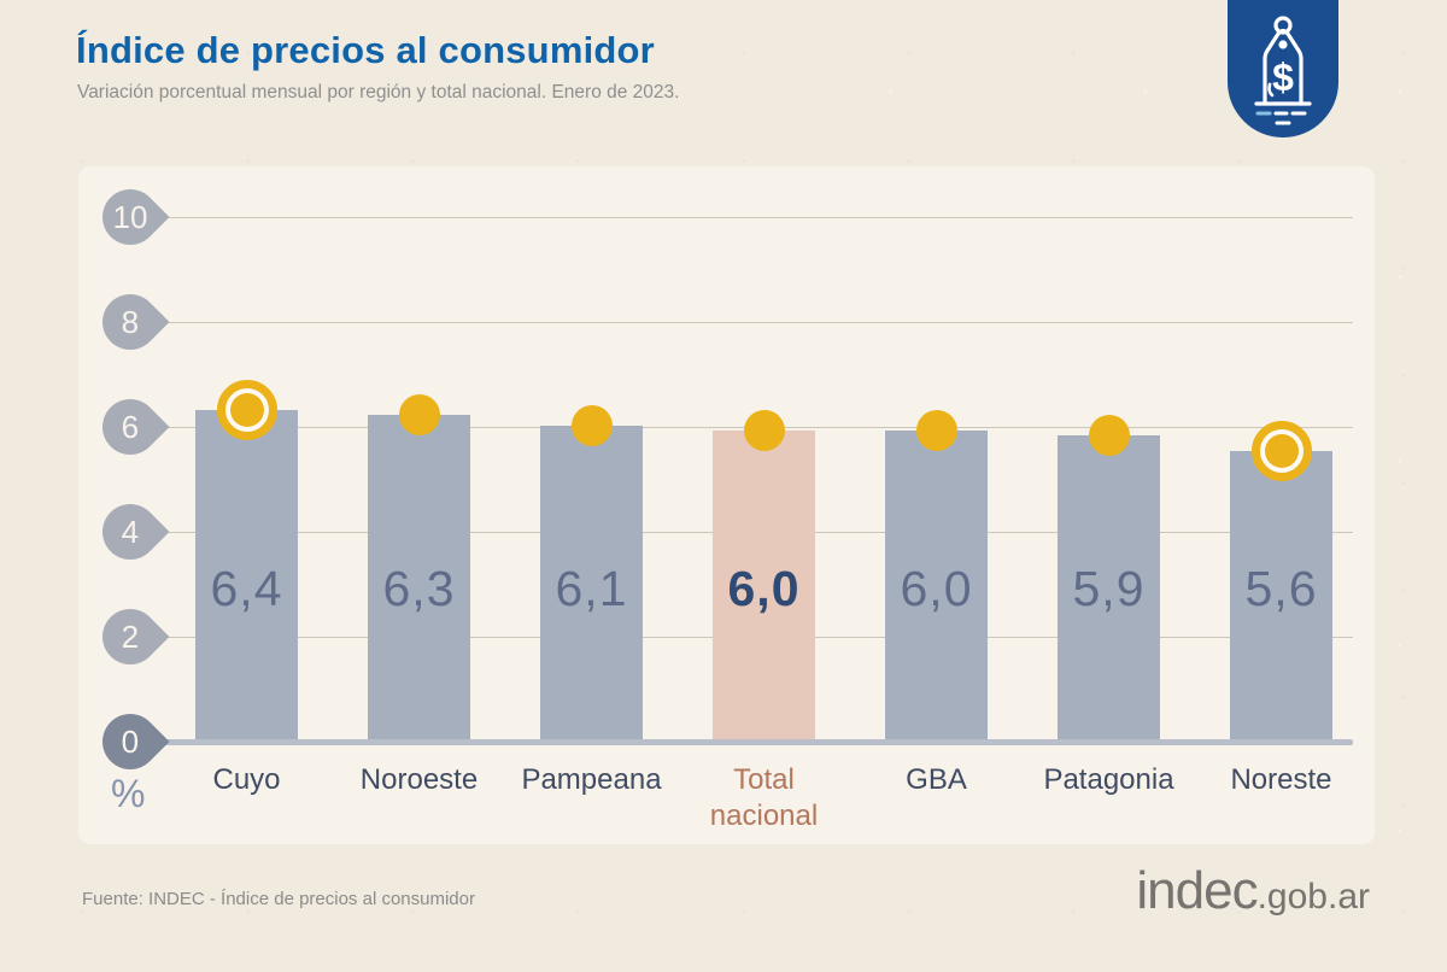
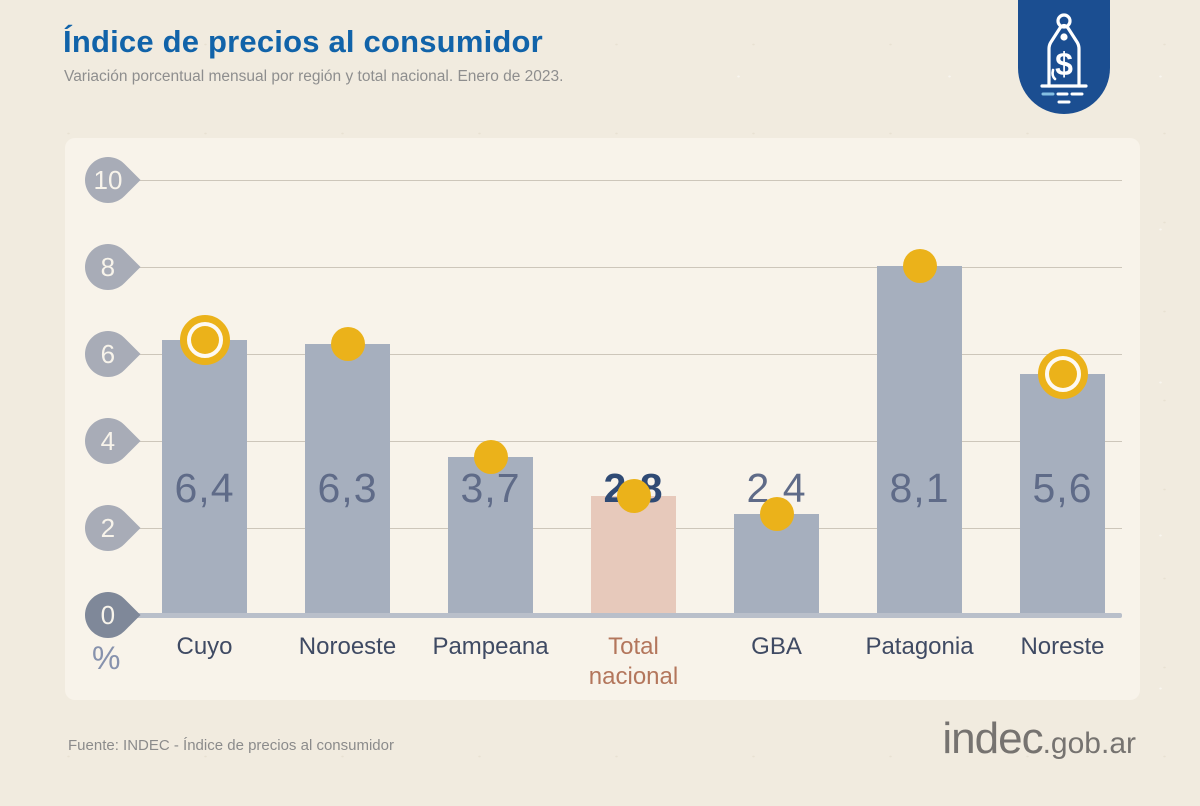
Pampeana: 6,1 -> 3,7
Total nacional: 6,0 -> 2,8
GBA: 6,0 -> 2,4
Patagonia: 5,9 -> 8,1
